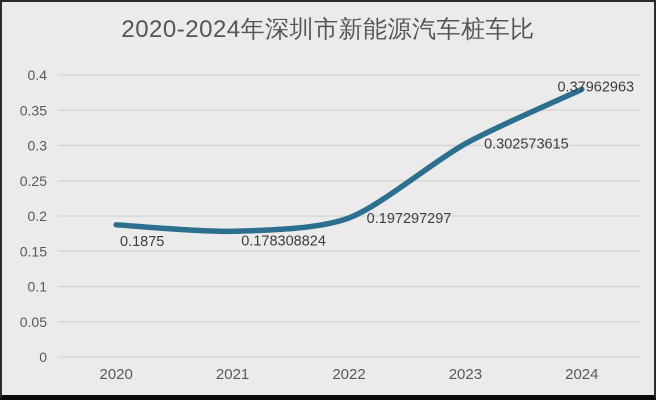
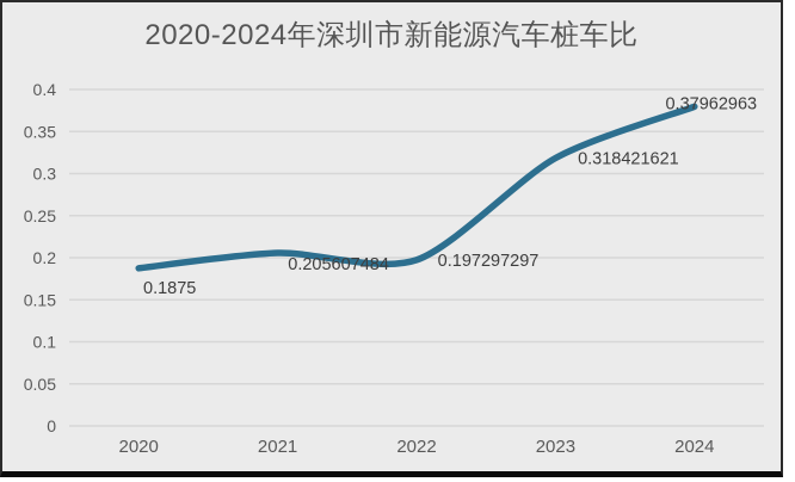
2021: 0.178308824 -> 0.205607484
2023: 0.302573615 -> 0.318421621
